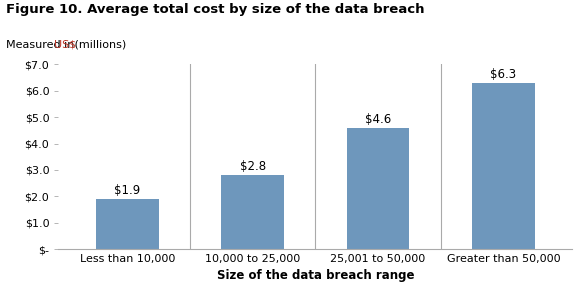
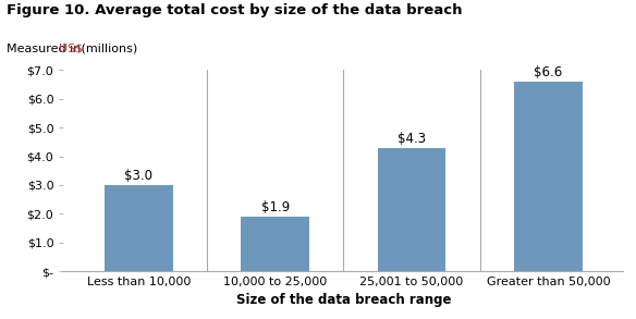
Less than 10,000: $1.9 -> $3.0
10,000 to 25,000: $2.8 -> $1.9
25,001 to 50,000: $4.6 -> $4.3
Greater than 50,000: $6.3 -> $6.6
